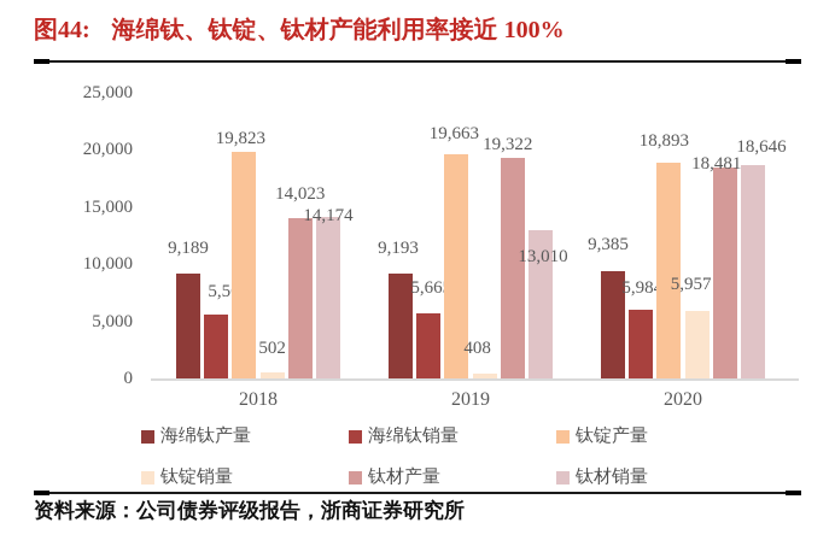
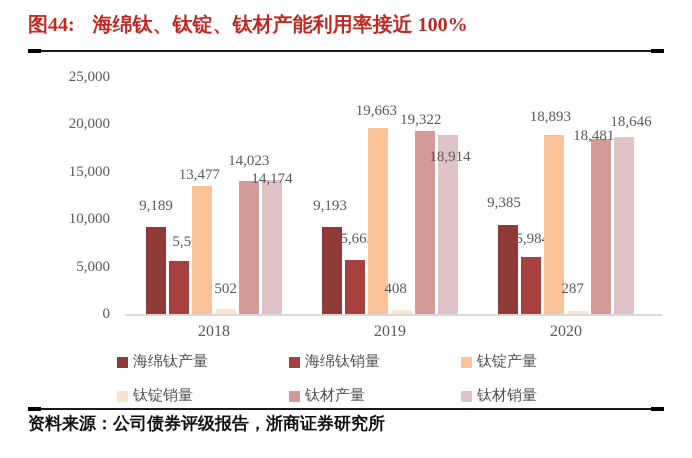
钛锭产量/2018: 19,823 -> 13,477
钛材销量/2019: 13,010 -> 18,914
钛锭销量/2020: 5,957 -> 287
